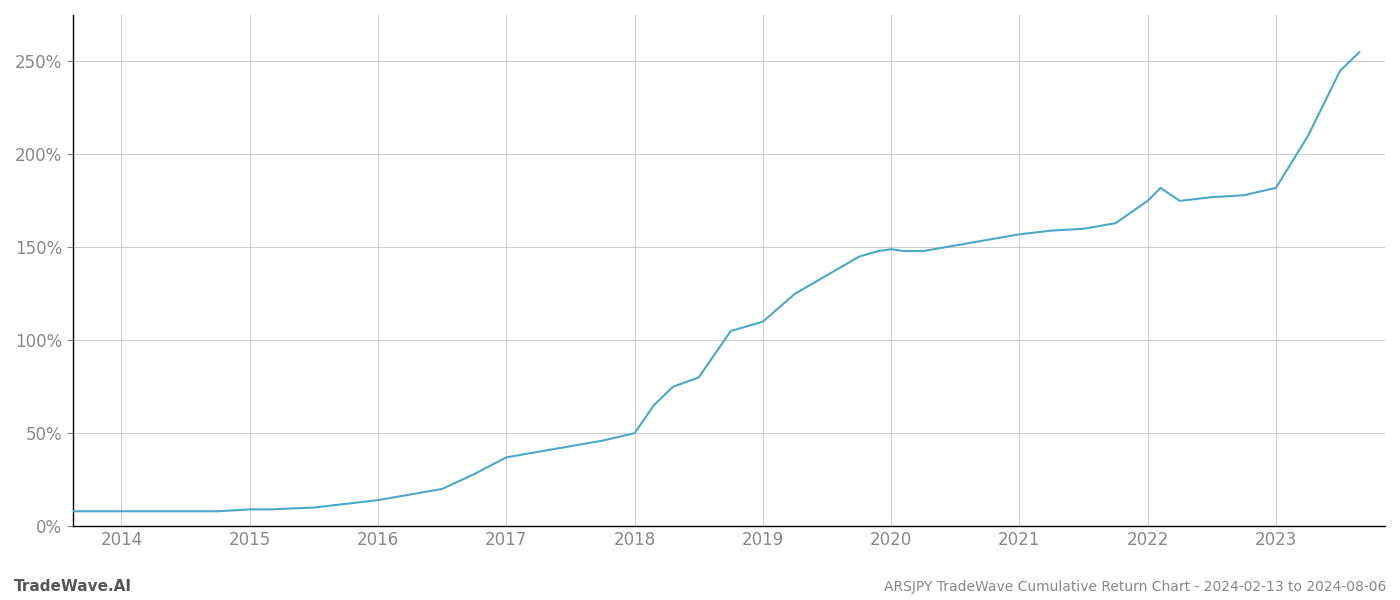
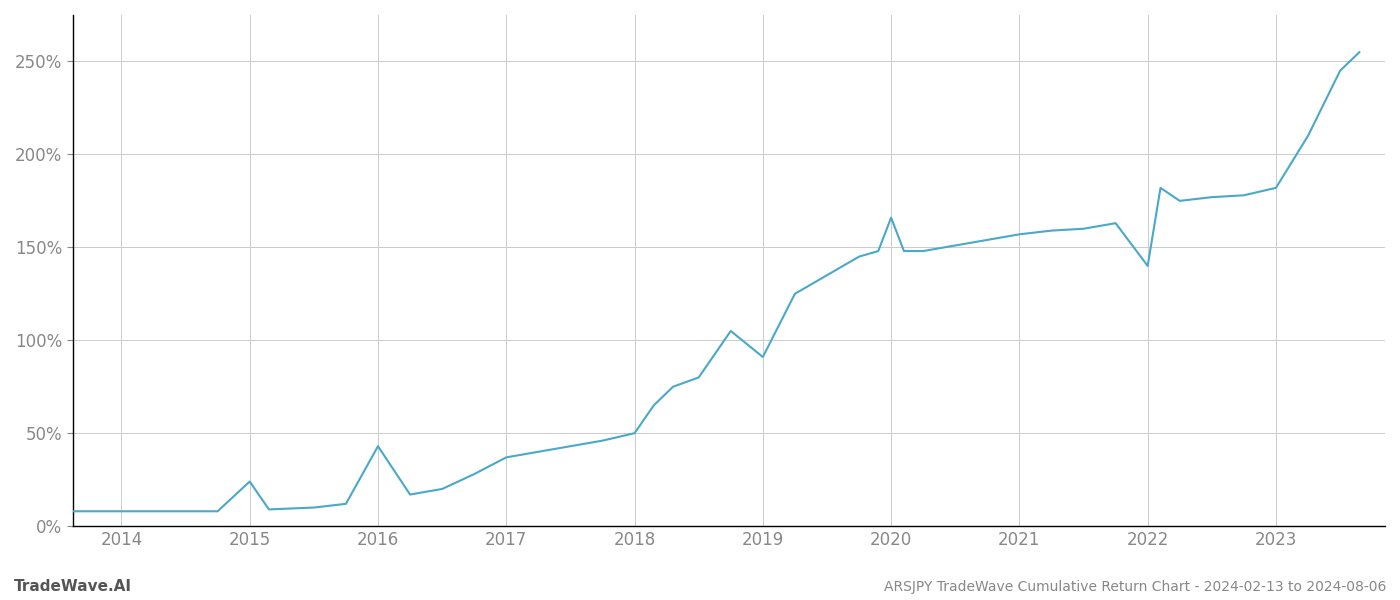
2015: 9% -> 24%
2016: 14% -> 43%
2019: 110% -> 91%
2020: 149% -> 166%
2022: 175% -> 140%
